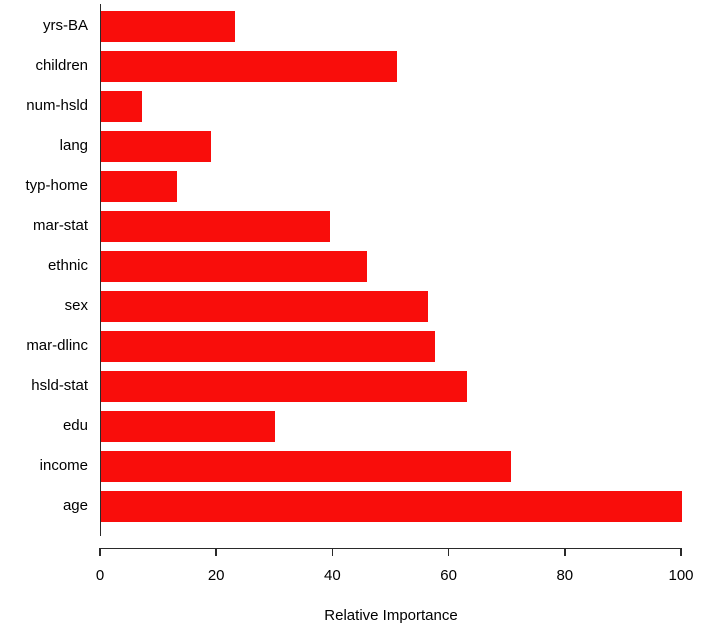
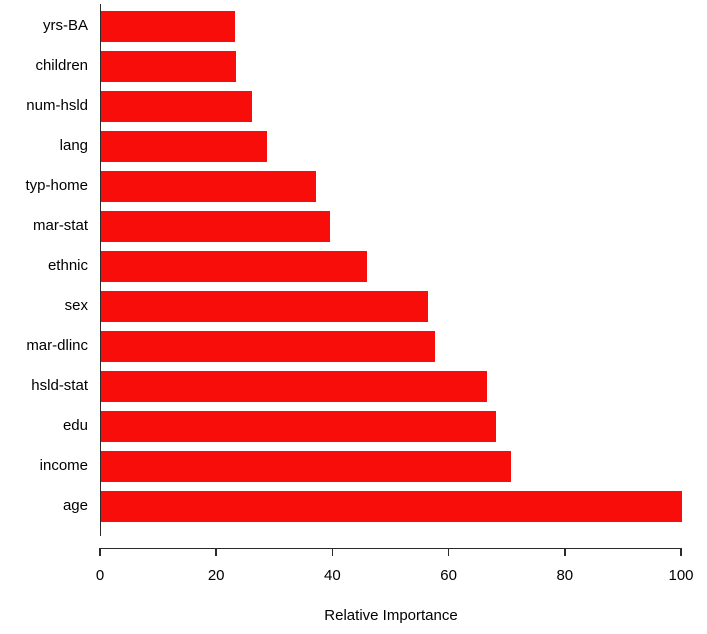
children: 51 -> 23
num-hsld: 7 -> 26
lang: 19 -> 28
typ-home: 13 -> 37
hsld-stat: 63 -> 66
edu: 30 -> 68
